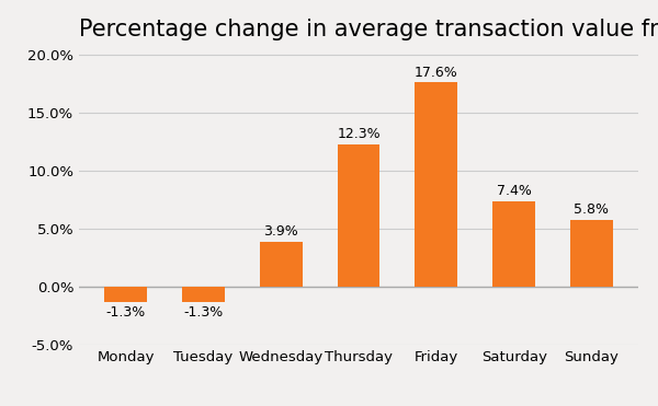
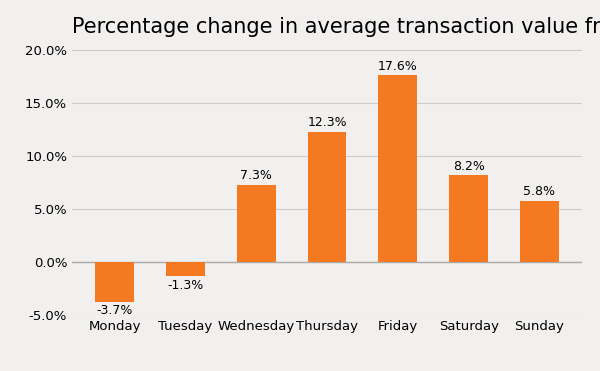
Monday: -1.3% -> -3.7%
Wednesday: 3.9% -> 7.3%
Saturday: 7.4% -> 8.2%
